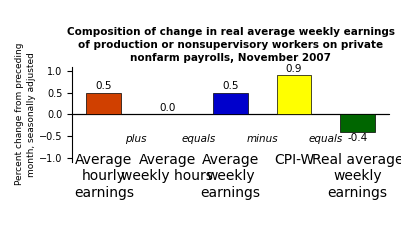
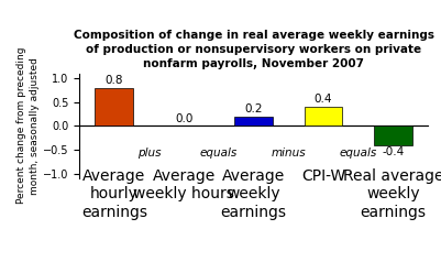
Average hourly earnings: 0.5 -> 0.8
Average weekly earnings: 0.5 -> 0.2
CPI-W: 0.9 -> 0.4
